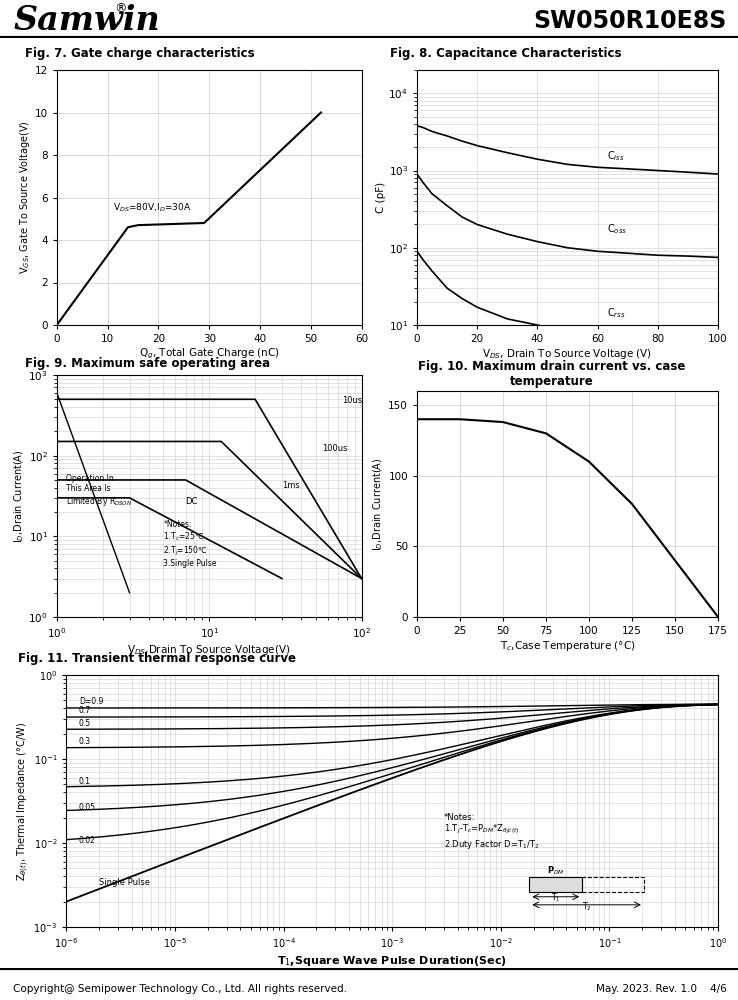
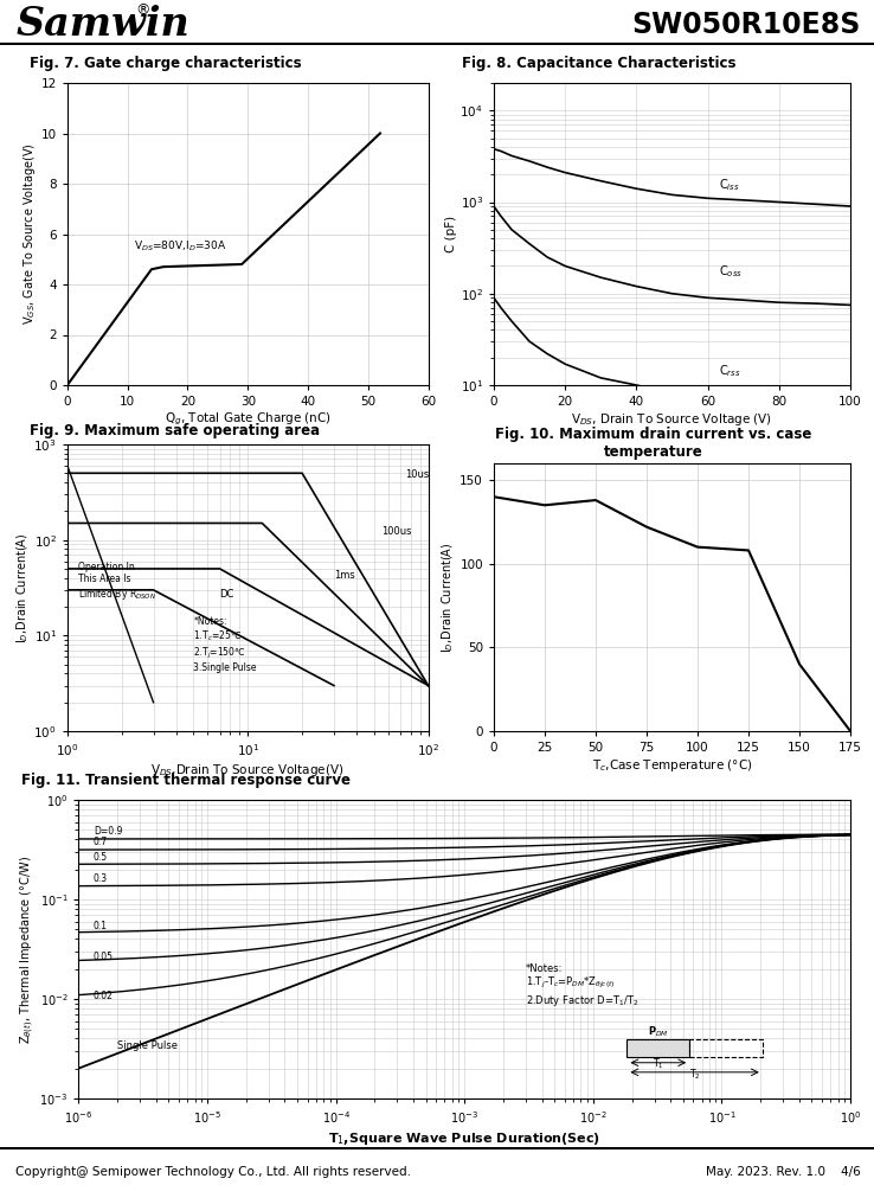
25: 140 -> 135
75: 130 -> 122
125: 80 -> 108
